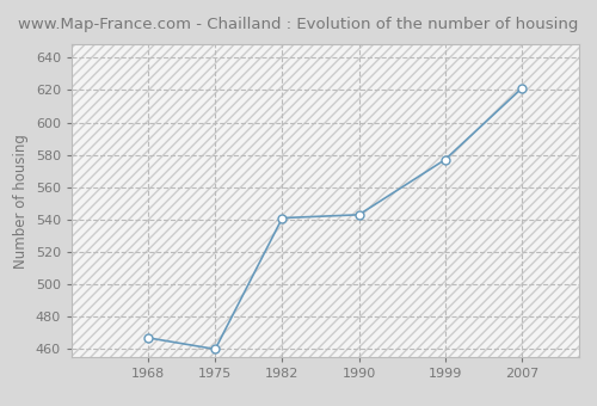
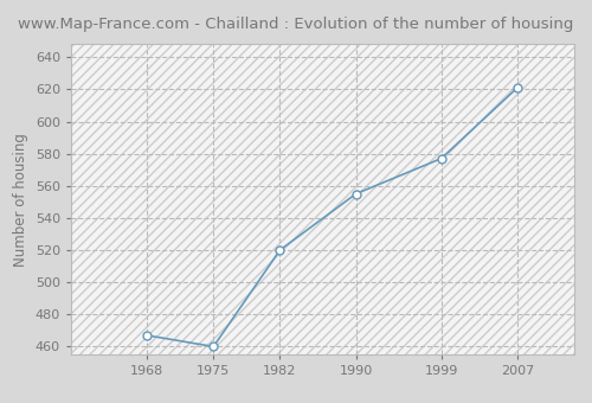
1982: 541 -> 520
1990: 543 -> 555
